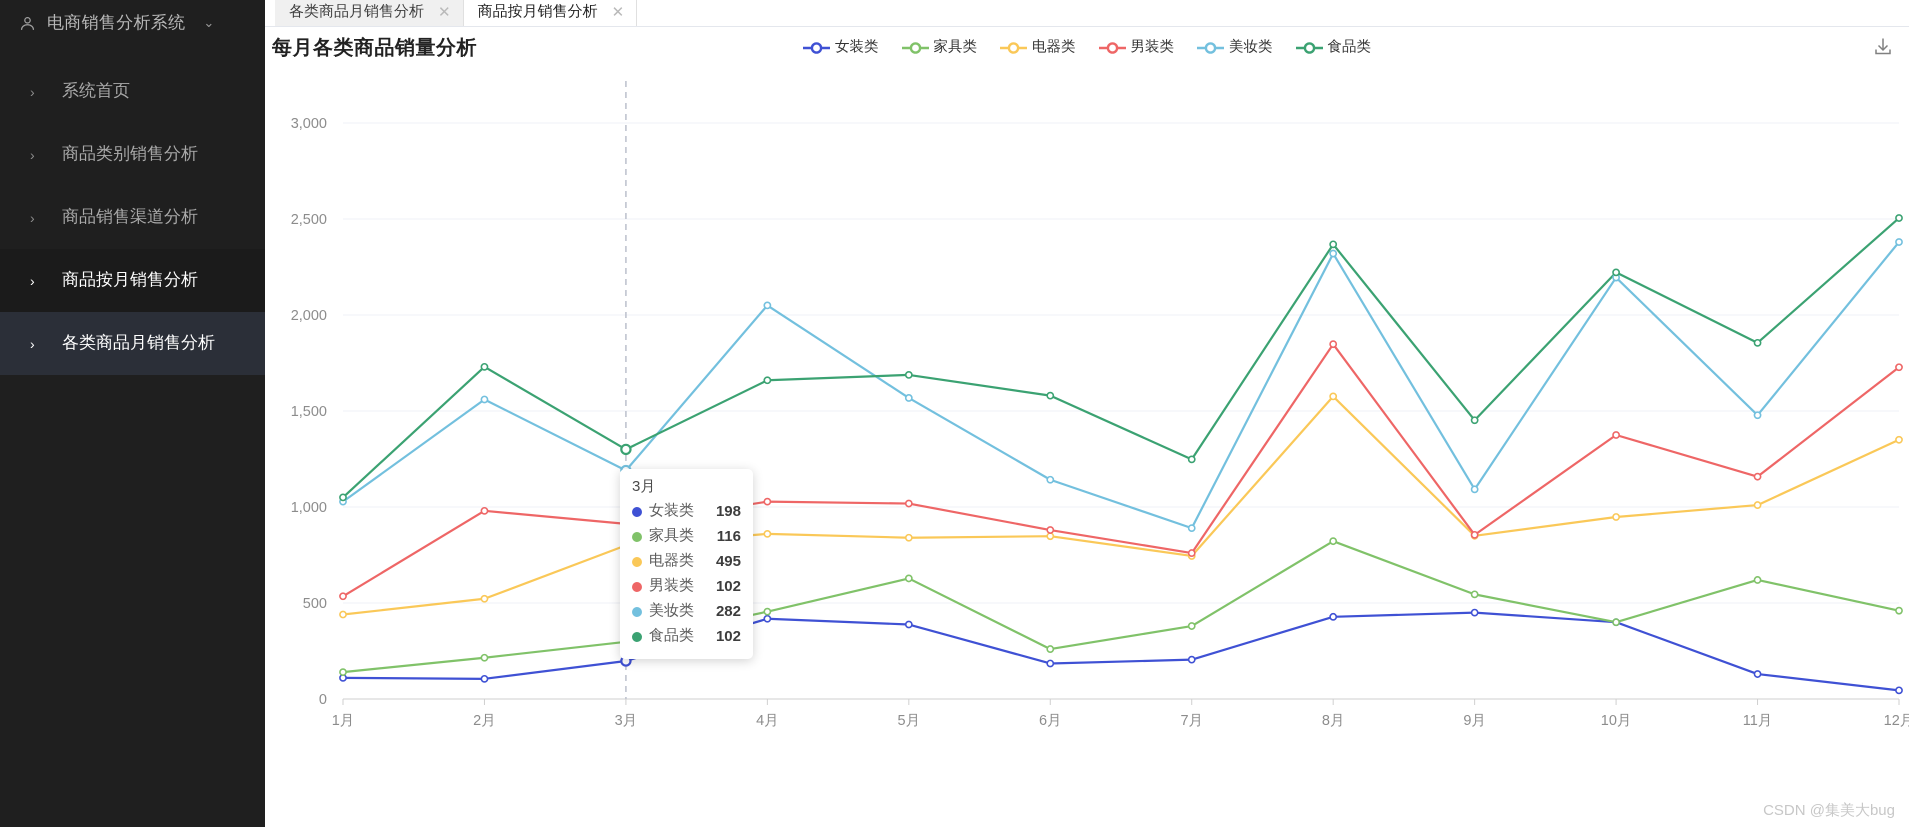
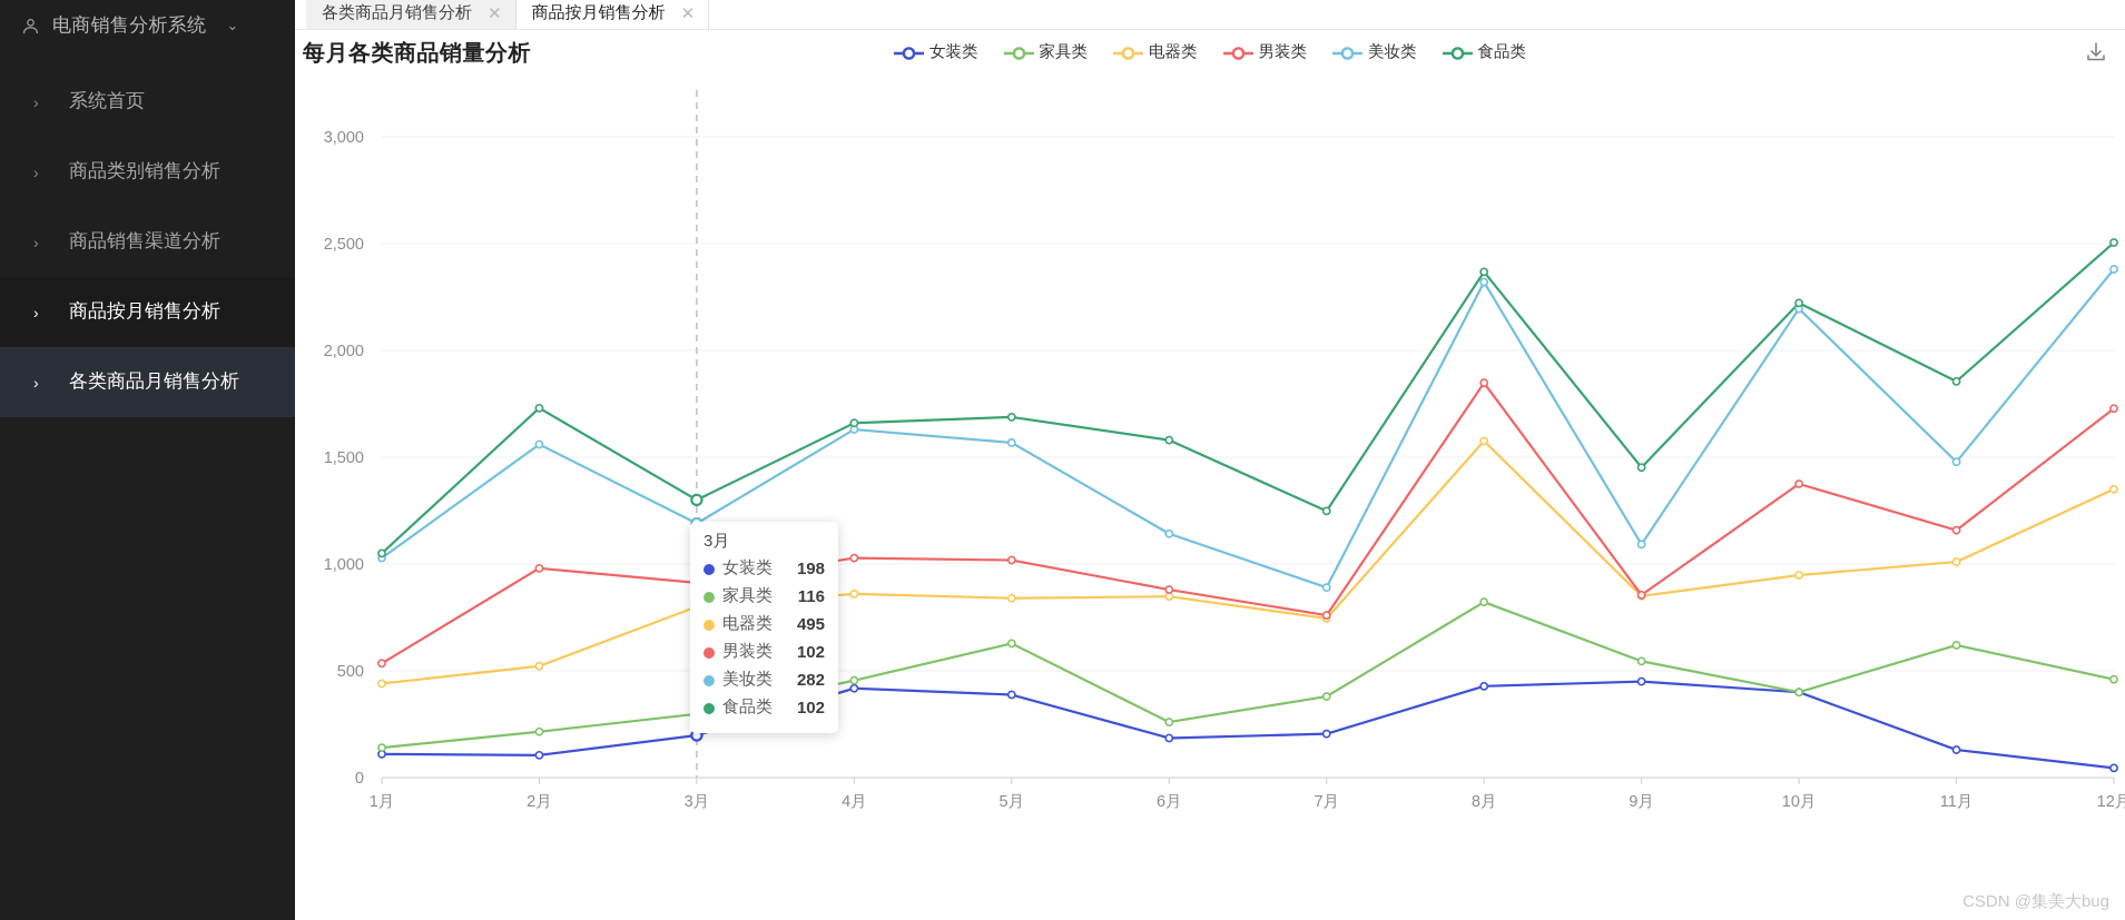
美妆类/4月: 2050 -> 1630
